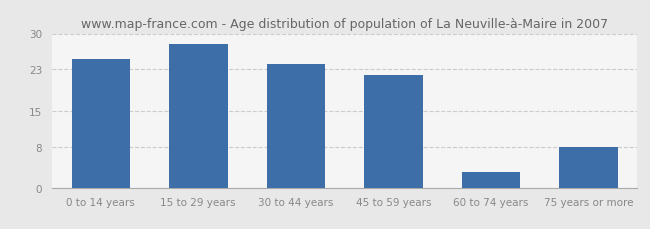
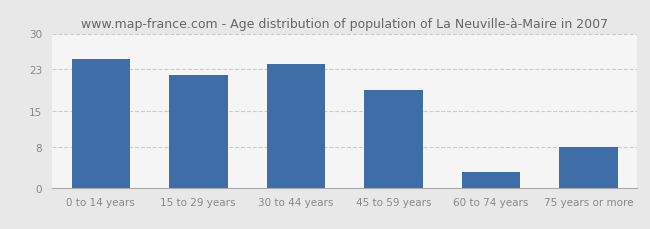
15 to 29 years: 28 -> 22
45 to 59 years: 22 -> 19
